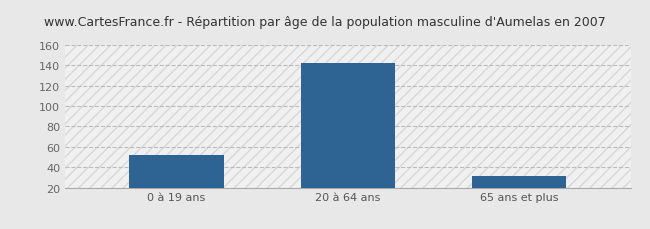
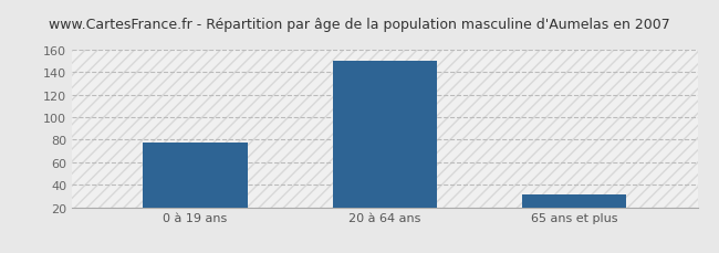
0 à 19 ans: 52 -> 78
20 à 64 ans: 142 -> 150
